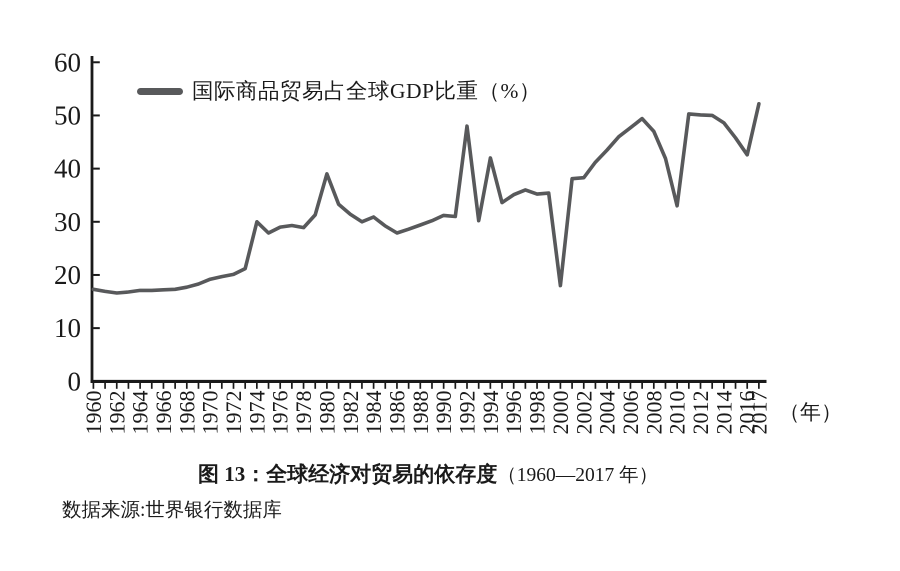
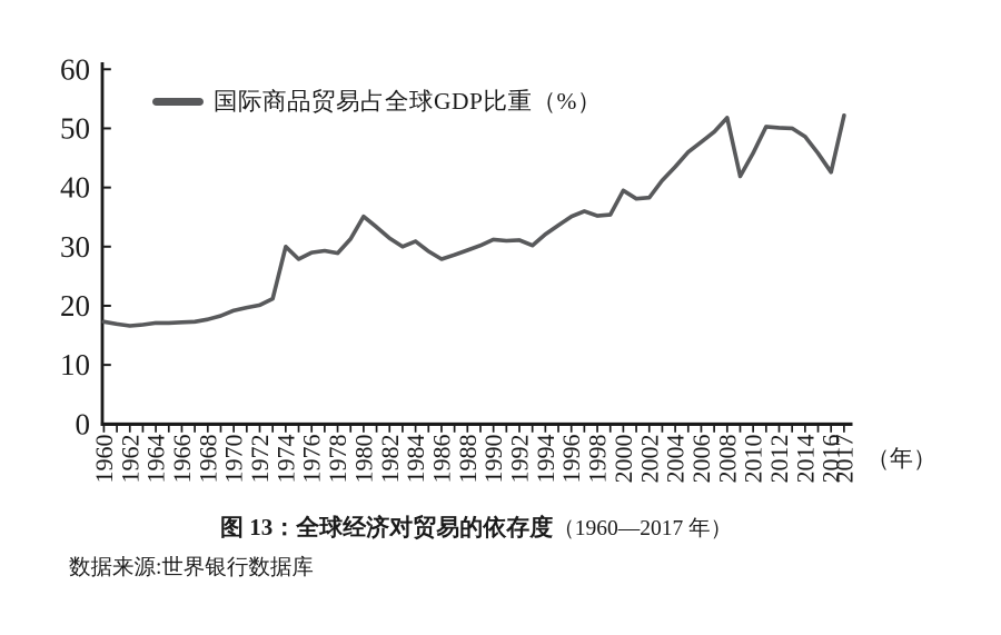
1980: 39 -> 35
1992: 48 -> 31
1994: 42 -> 32
2000: 18 -> 40
2008: 47 -> 52
2010: 33 -> 46
